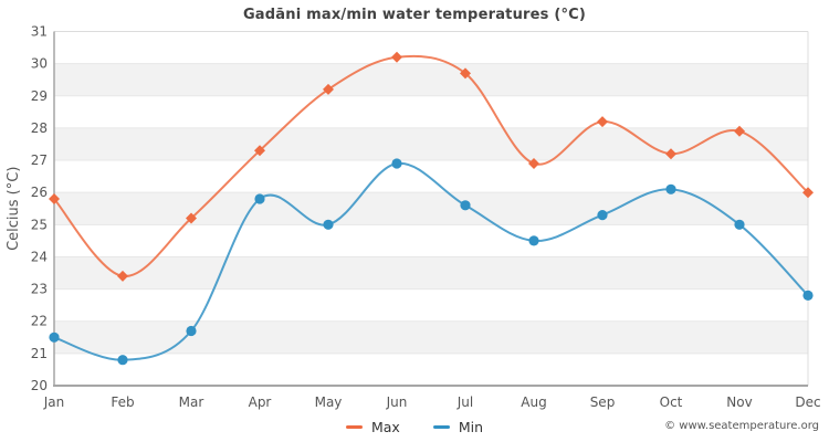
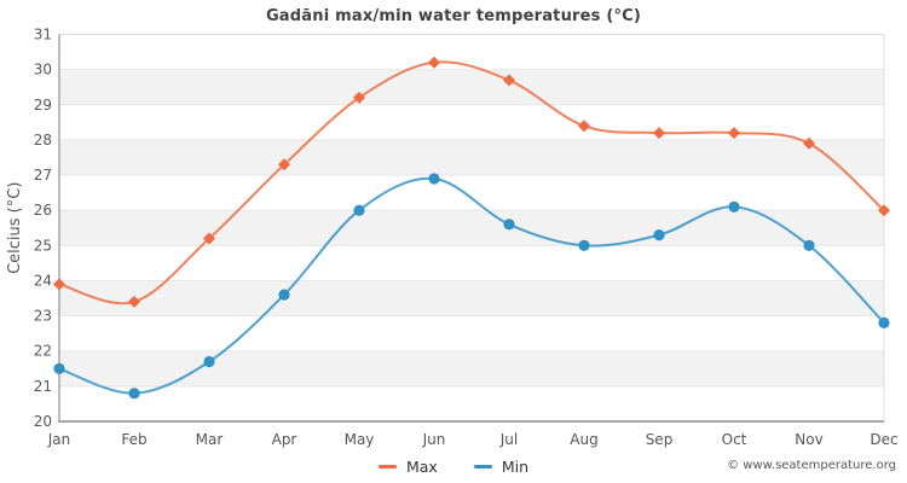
Max/Jan: 25.8 -> 23.9
Min/Apr: 25.8 -> 23.6
Min/May: 25.0 -> 26.0
Max/Aug: 26.9 -> 28.4
Min/Aug: 24.5 -> 25.0
Max/Oct: 27.2 -> 28.2
